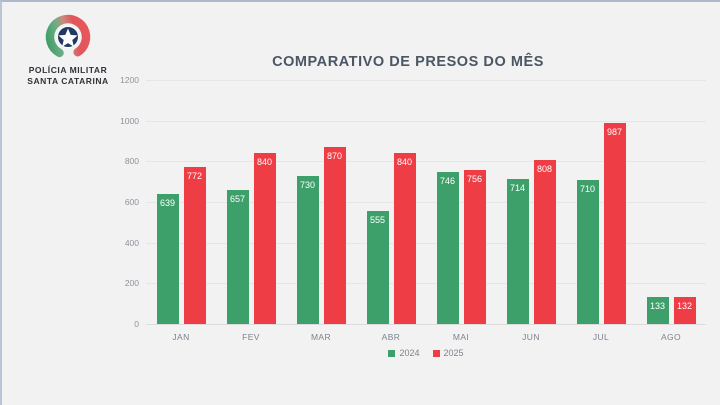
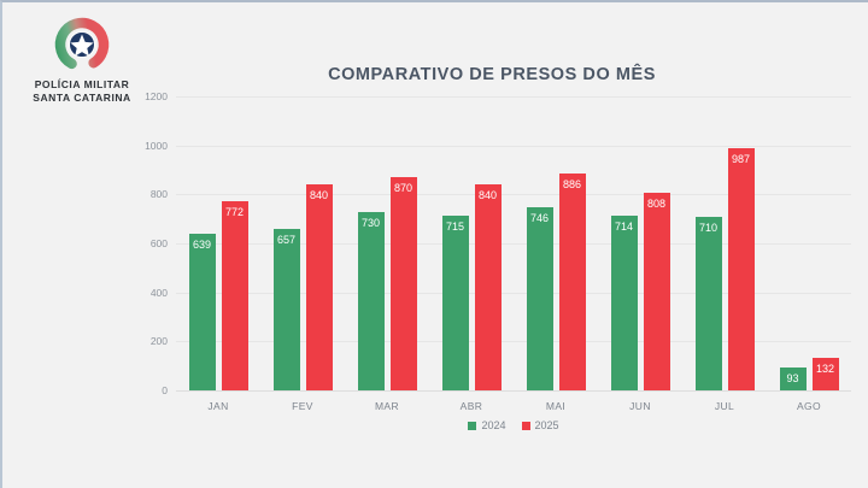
2024/ABR: 555 -> 715
2025/MAI: 756 -> 886
2024/AGO: 133 -> 93
